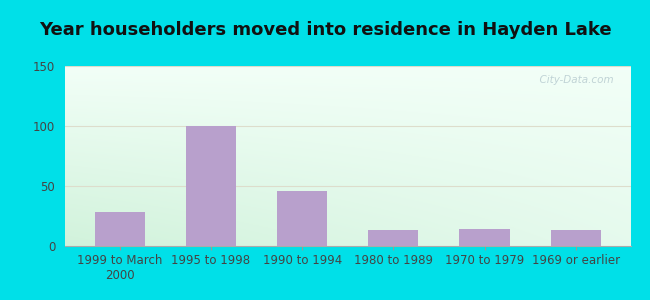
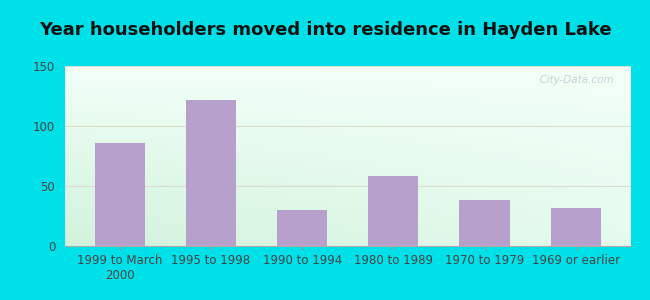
1999 to March 2000: 28 -> 86
1995 to 1998: 100 -> 122
1990 to 1994: 46 -> 30
1980 to 1989: 13 -> 58
1970 to 1979: 14 -> 38
1969 or earlier: 13 -> 32
